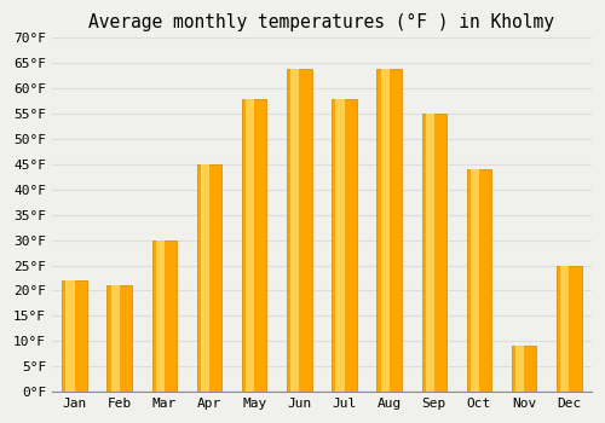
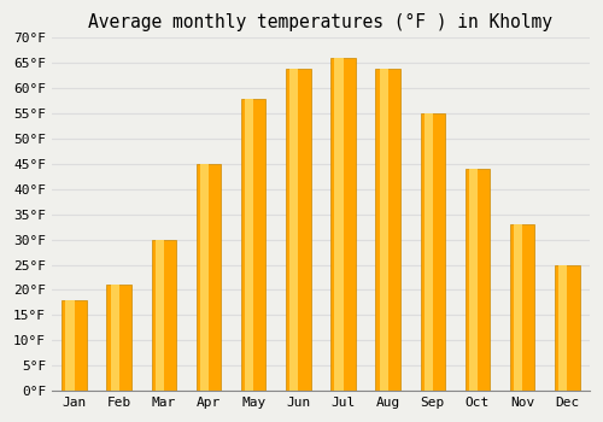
Jan: 22°F -> 18°F
Jul: 58°F -> 66°F
Nov: 9°F -> 33°F
